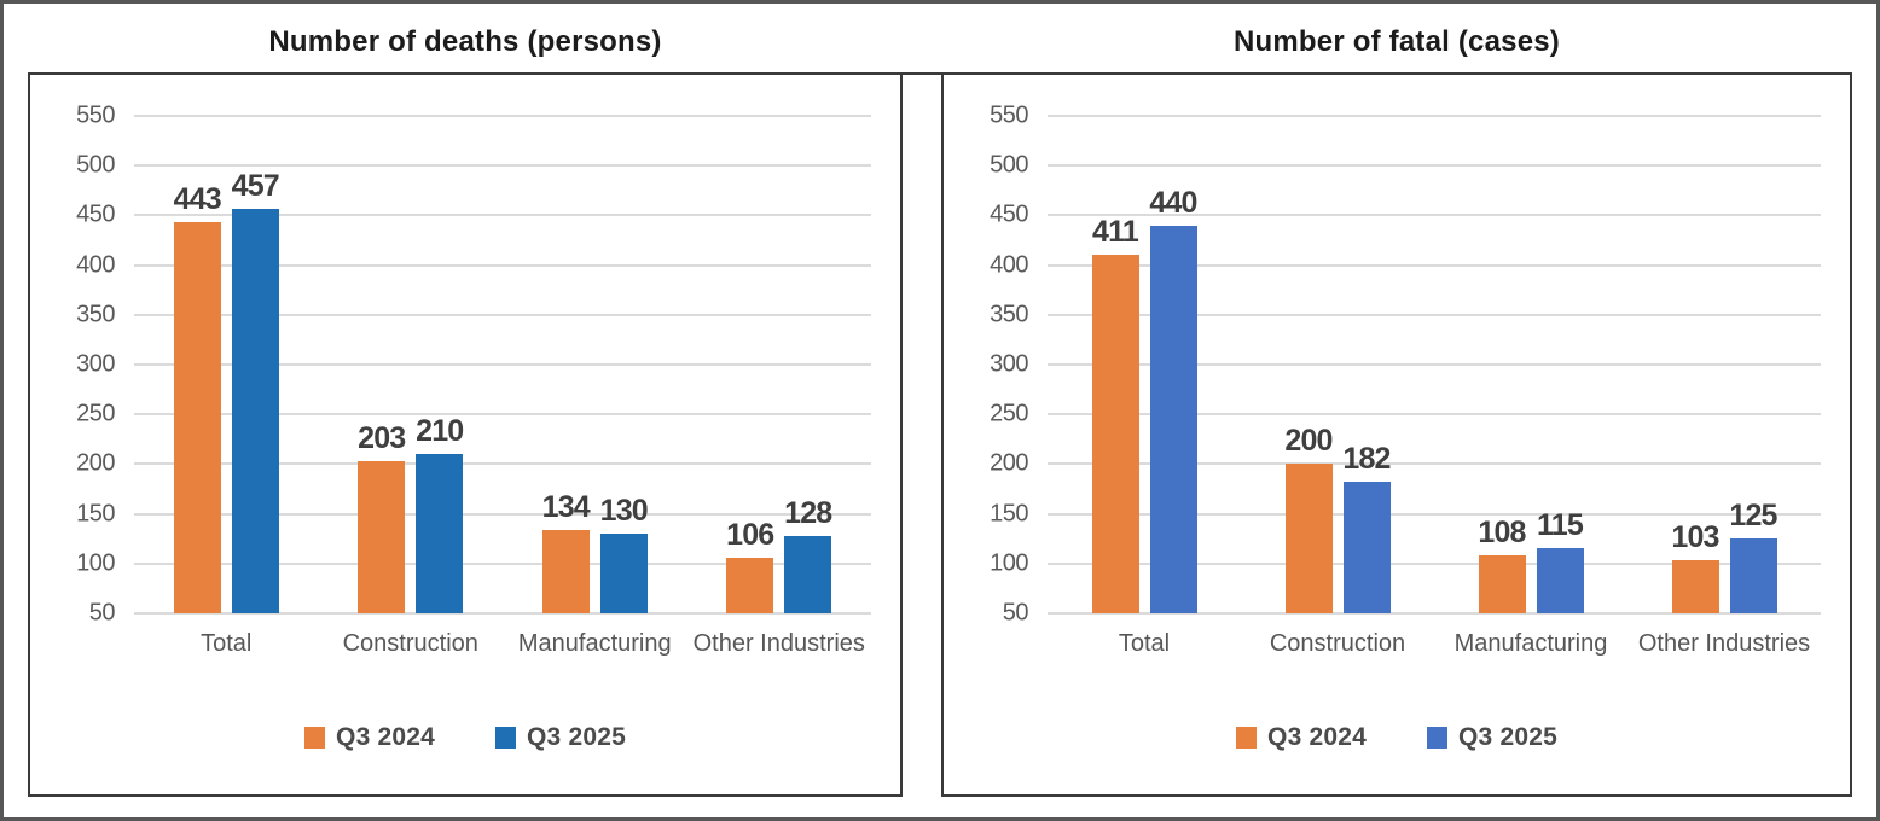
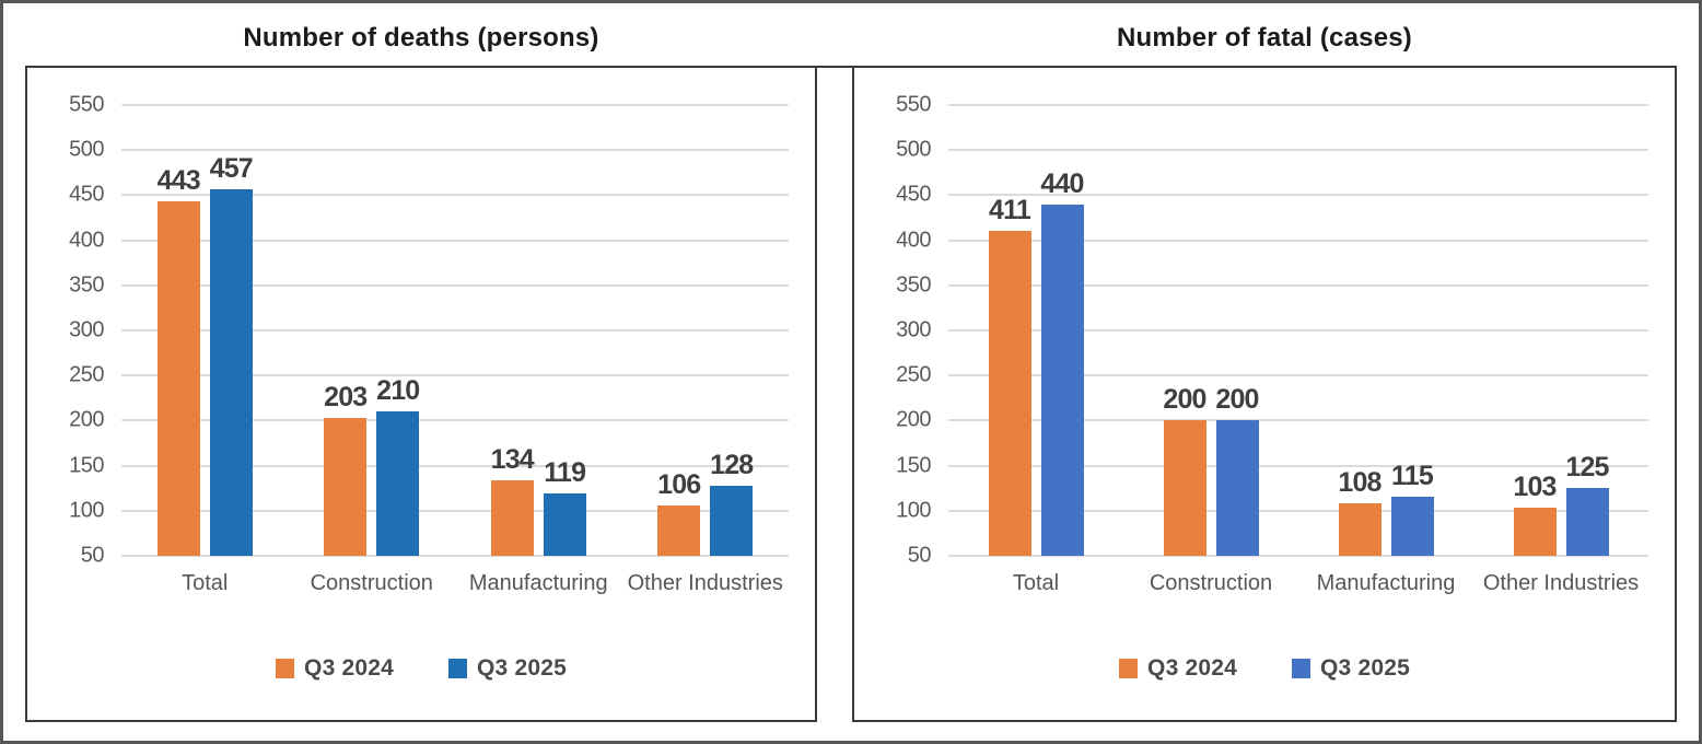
Number of deaths (persons)/Q3 2025/Manufacturing: 130 -> 119
Number of fatal (cases)/Q3 2025/Construction: 182 -> 200
